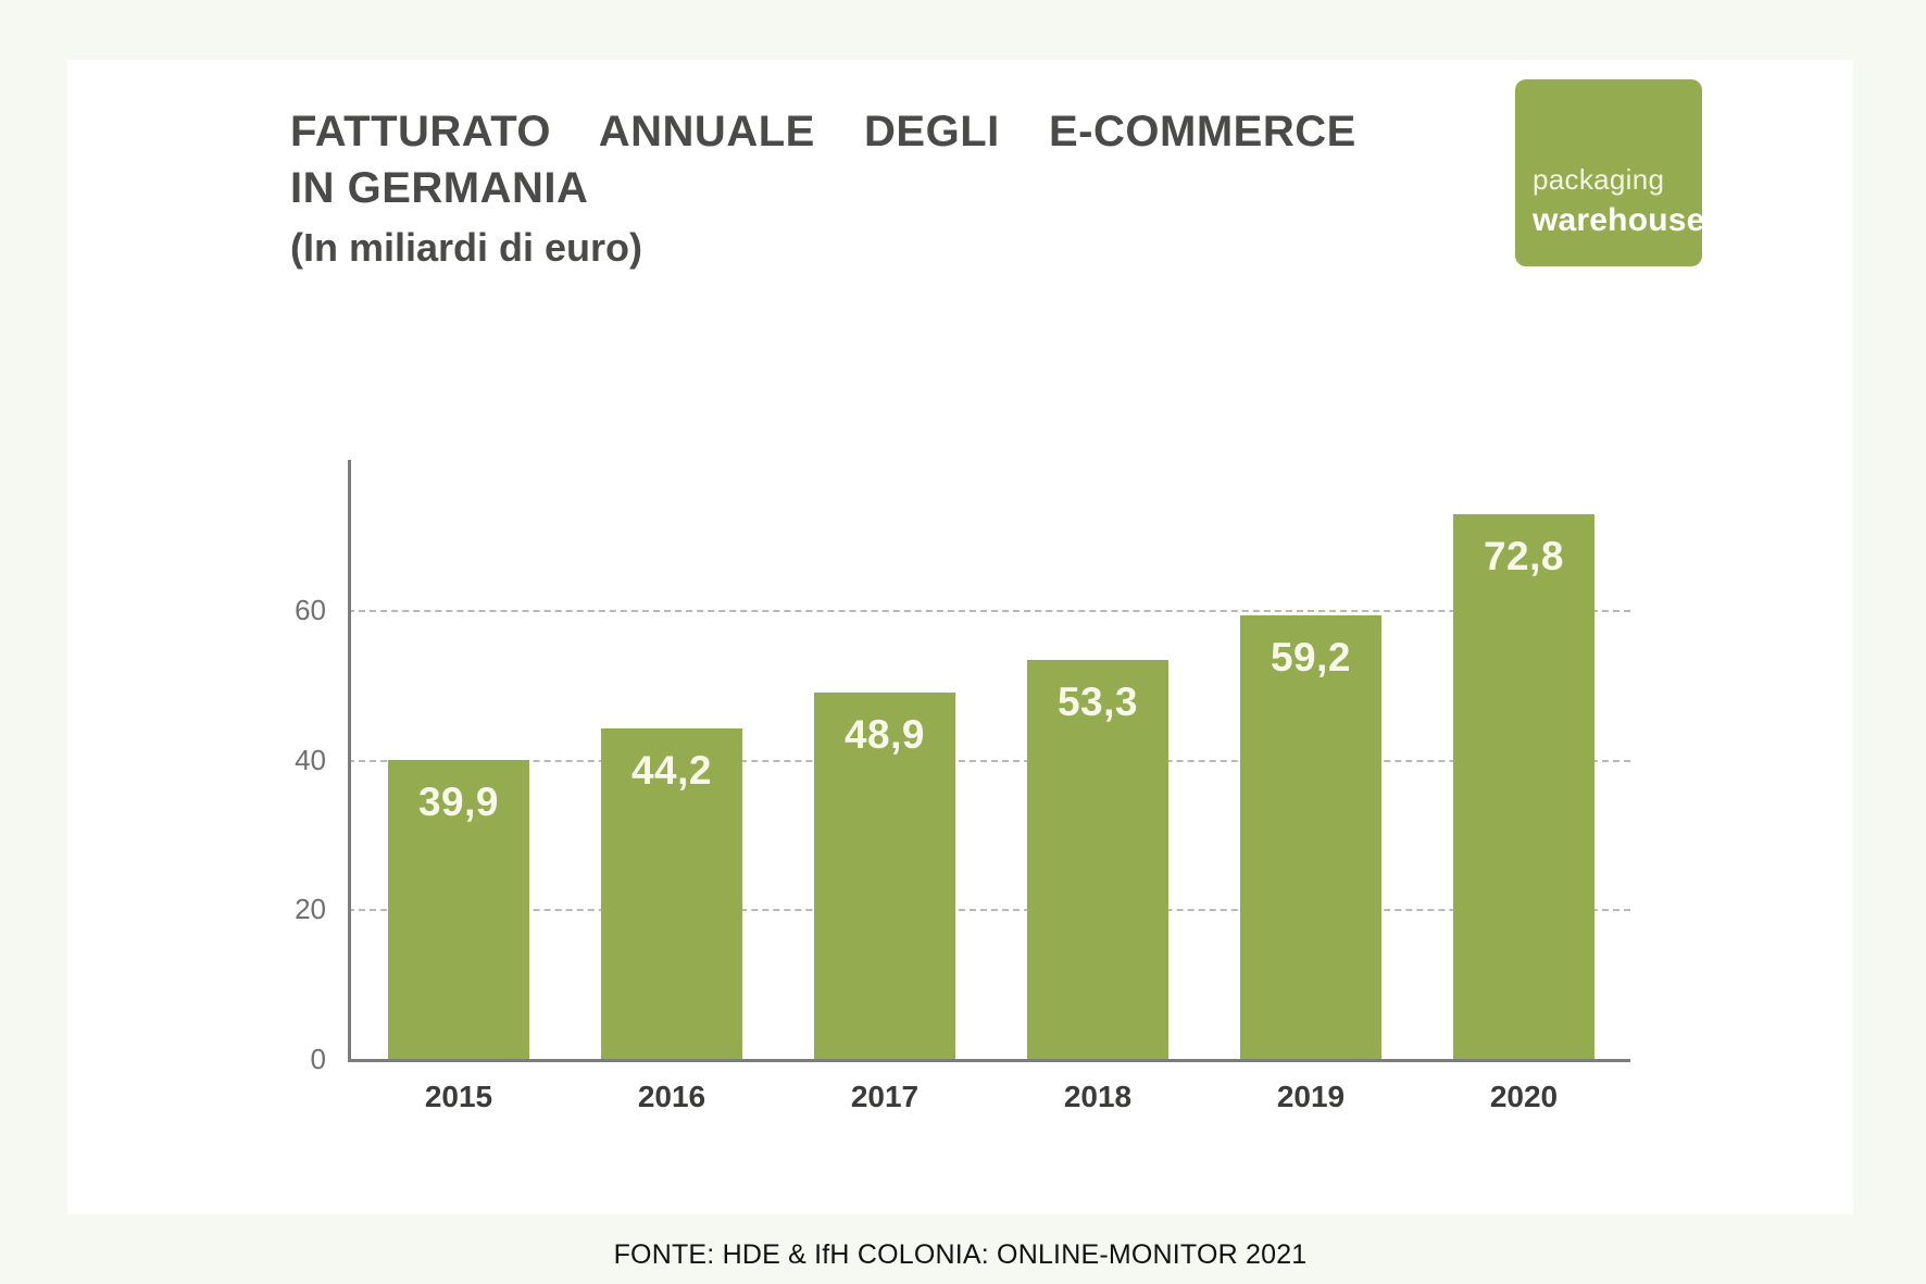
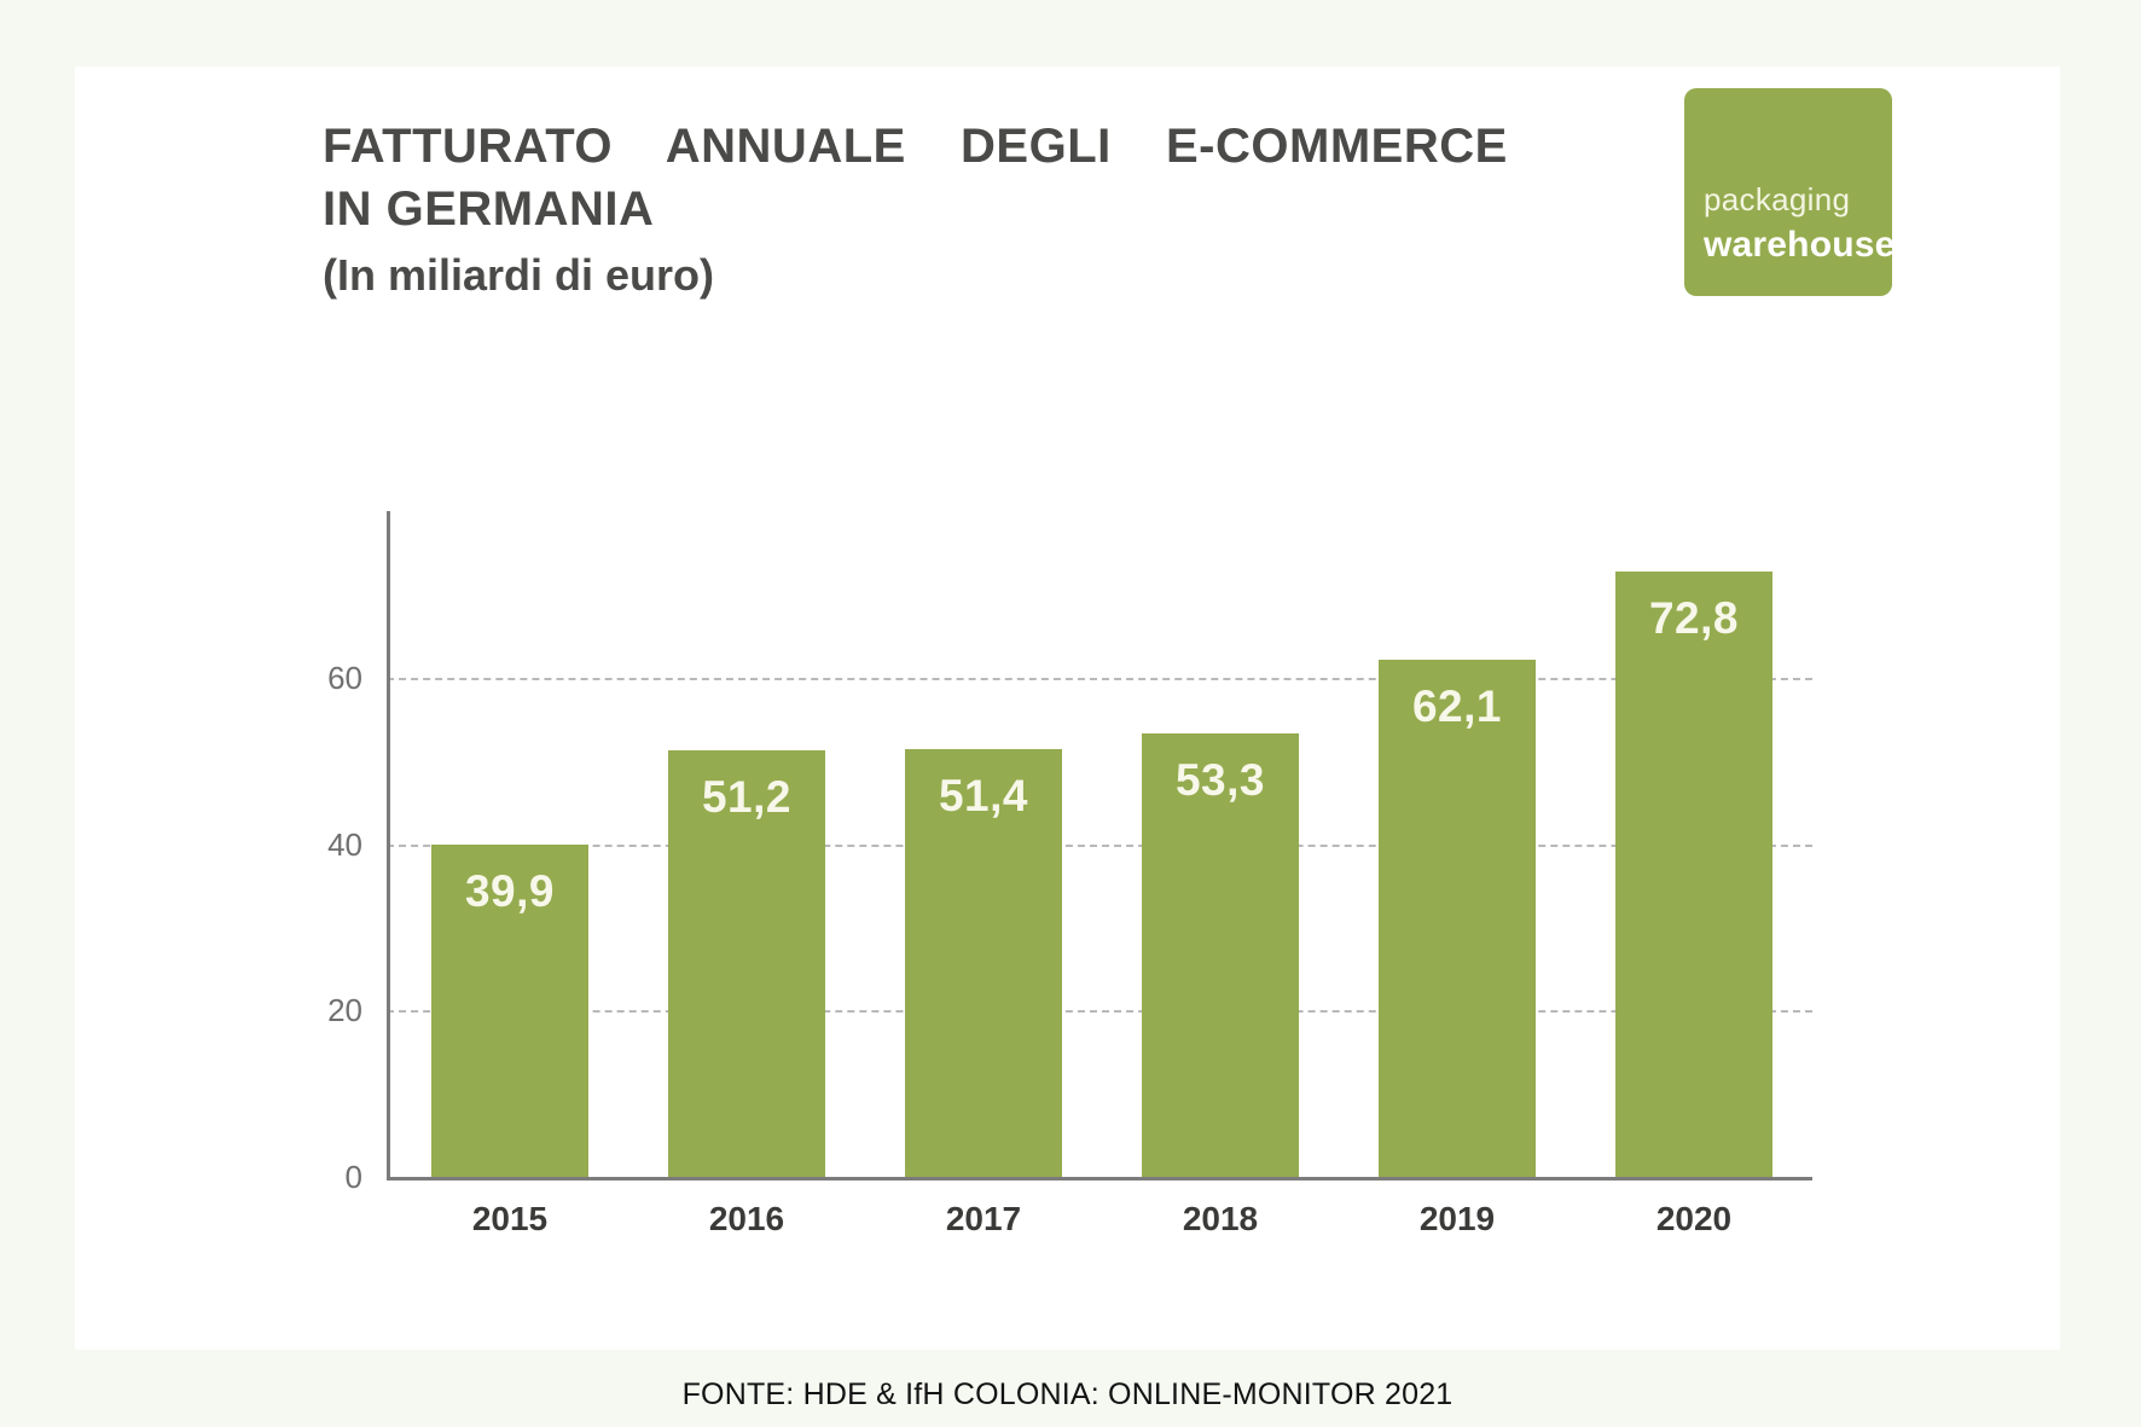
2016: 44,2 -> 51,2
2017: 48,9 -> 51,4
2019: 59,2 -> 62,1
